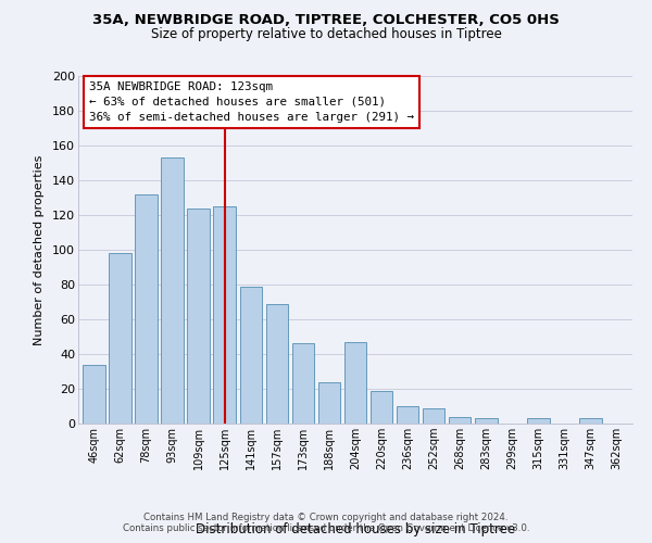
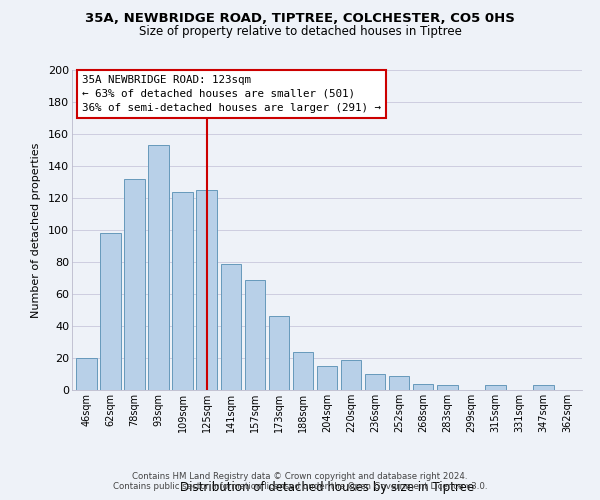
46sqm: 34 -> 20
204sqm: 47 -> 15
